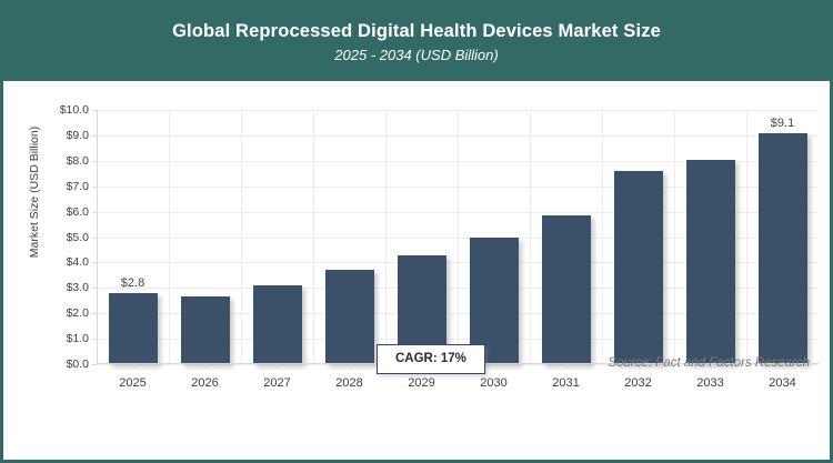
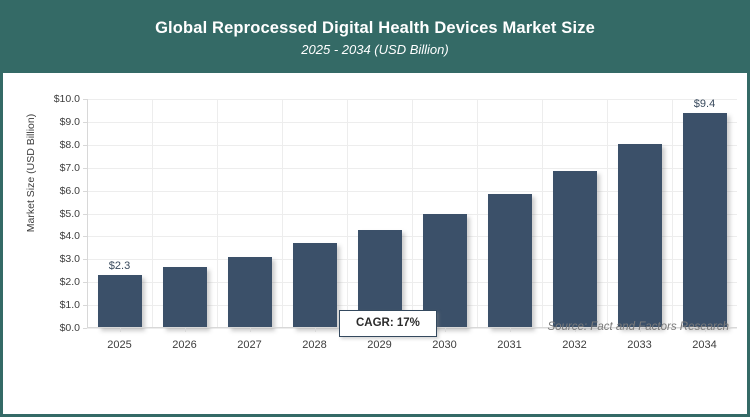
2025: $2.8 -> $2.3
2032: $7.6 -> $6.8
2034: $9.1 -> $9.4
